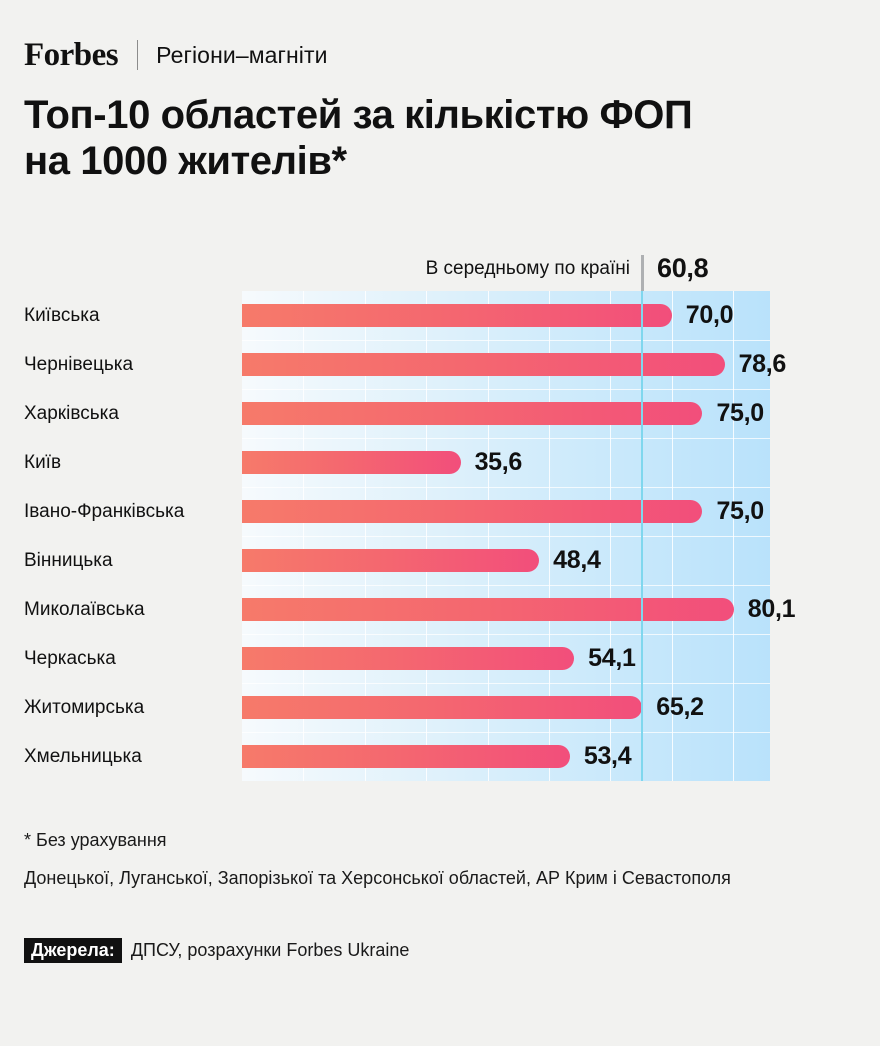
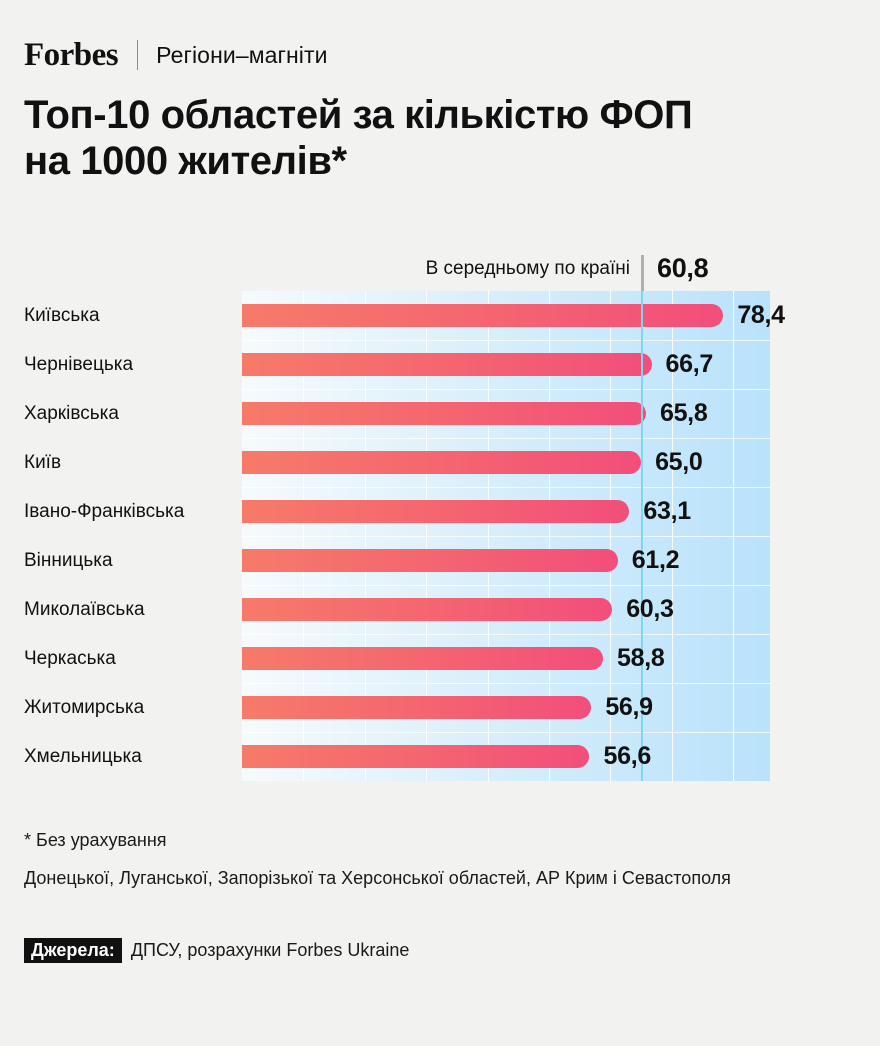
Київська: 70,0 -> 78,4
Чернівецька: 78,6 -> 66,7
Харківська: 75,0 -> 65,8
Київ: 35,6 -> 65,0
Івано-Франківська: 75,0 -> 63,1
Вінницька: 48,4 -> 61,2
Миколаївська: 80,1 -> 60,3
Черкаська: 54,1 -> 58,8
Житомирська: 65,2 -> 56,9
Хмельницька: 53,4 -> 56,6
